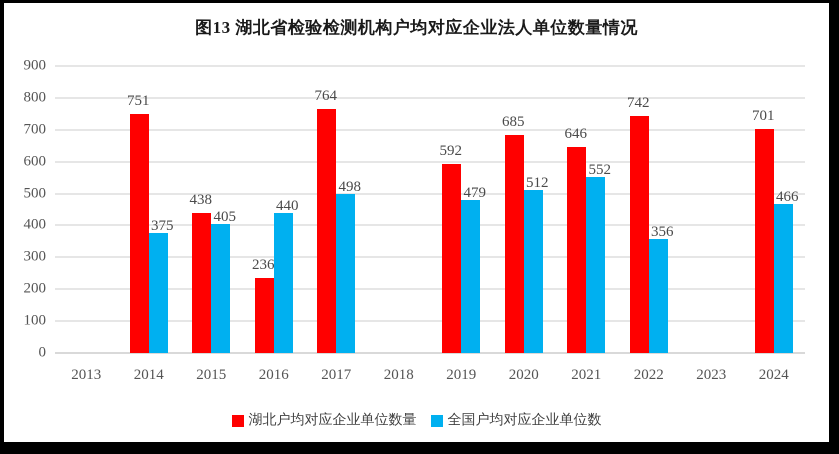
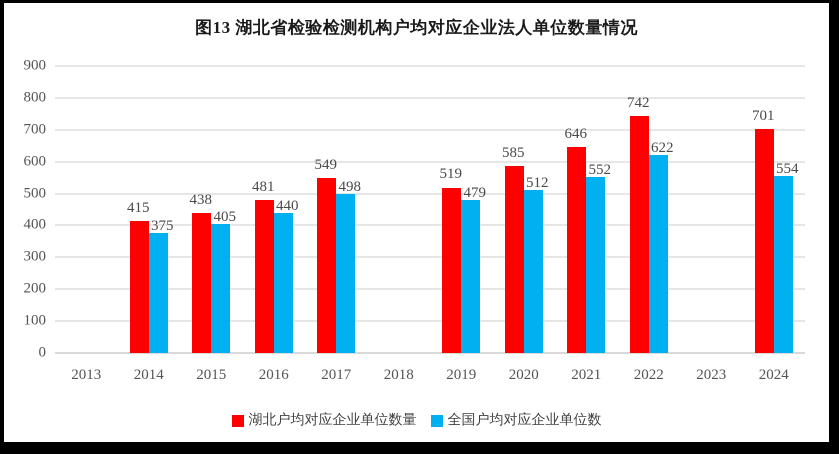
湖北户均对应企业单位数量/2014: 751 -> 415
湖北户均对应企业单位数量/2016: 236 -> 481
湖北户均对应企业单位数量/2017: 764 -> 549
湖北户均对应企业单位数量/2019: 592 -> 519
湖北户均对应企业单位数量/2020: 685 -> 585
全国户均对应企业单位数/2022: 356 -> 622
全国户均对应企业单位数/2024: 466 -> 554
